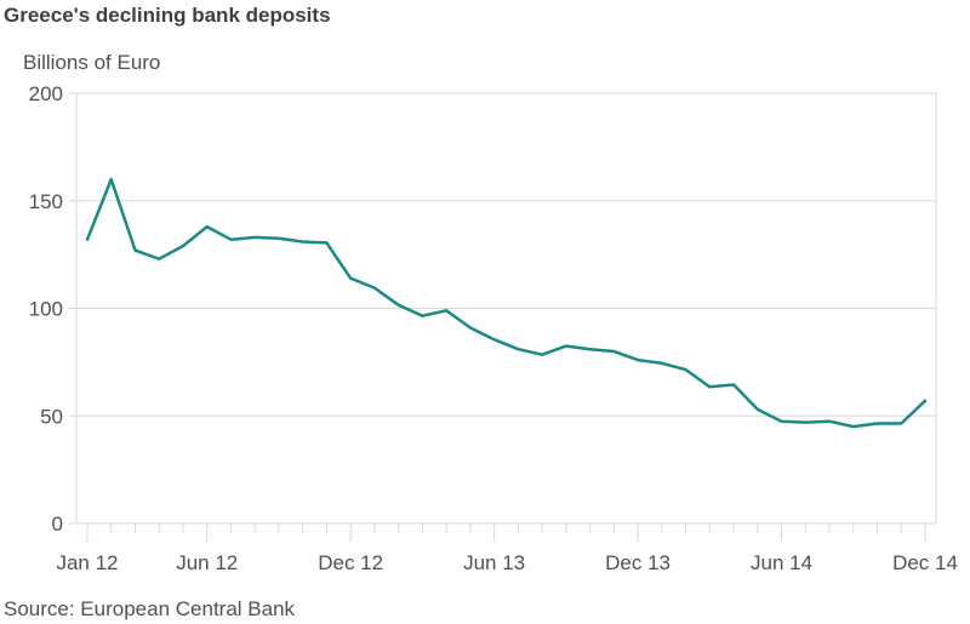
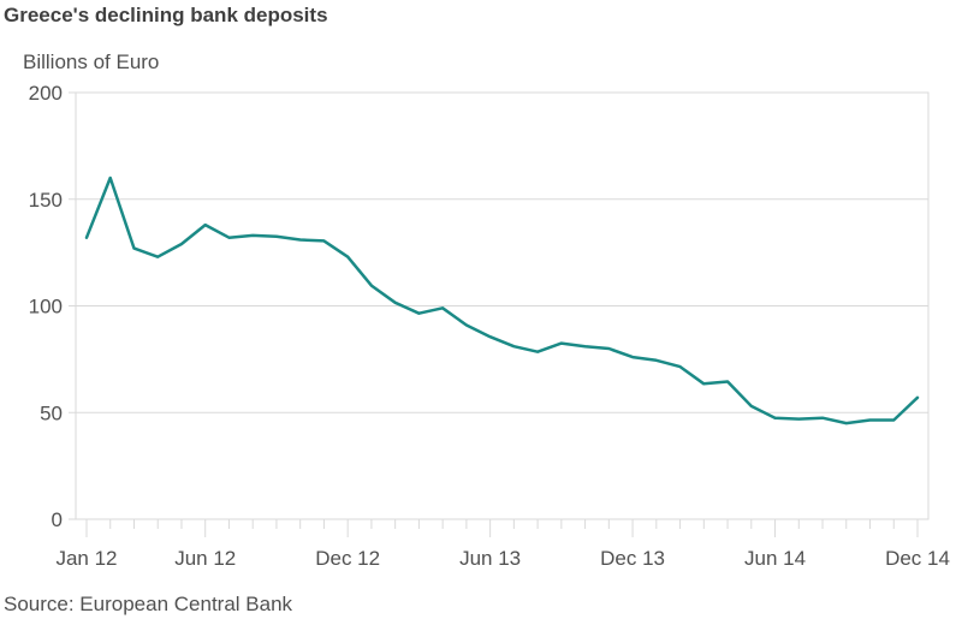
Dec 12: 114 -> 123
